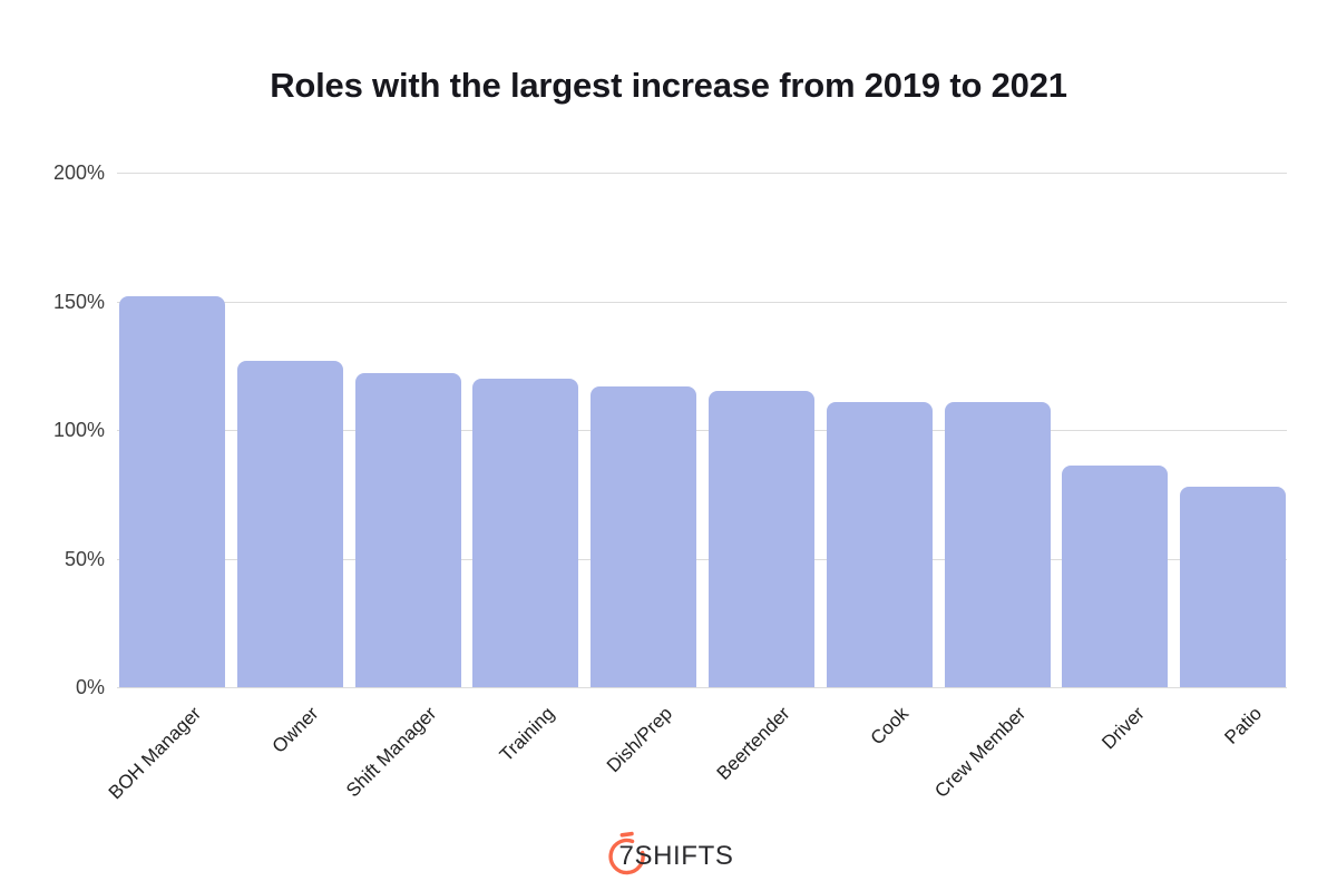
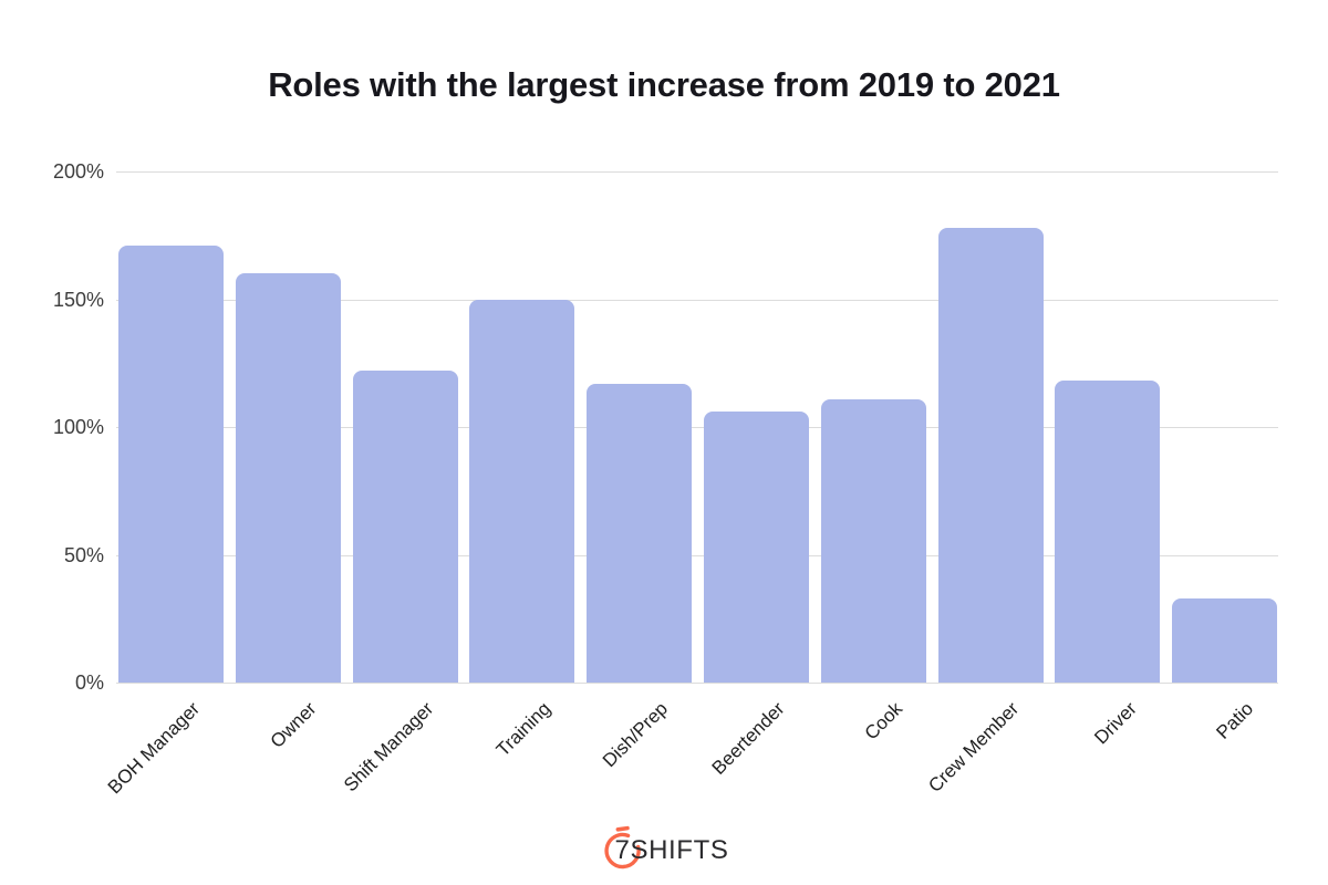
BOH Manager: 152% -> 171%
Owner: 127% -> 160%
Training: 120% -> 150%
Beertender: 115% -> 106%
Crew Member: 111% -> 178%
Driver: 86% -> 118%
Patio: 78% -> 33%
